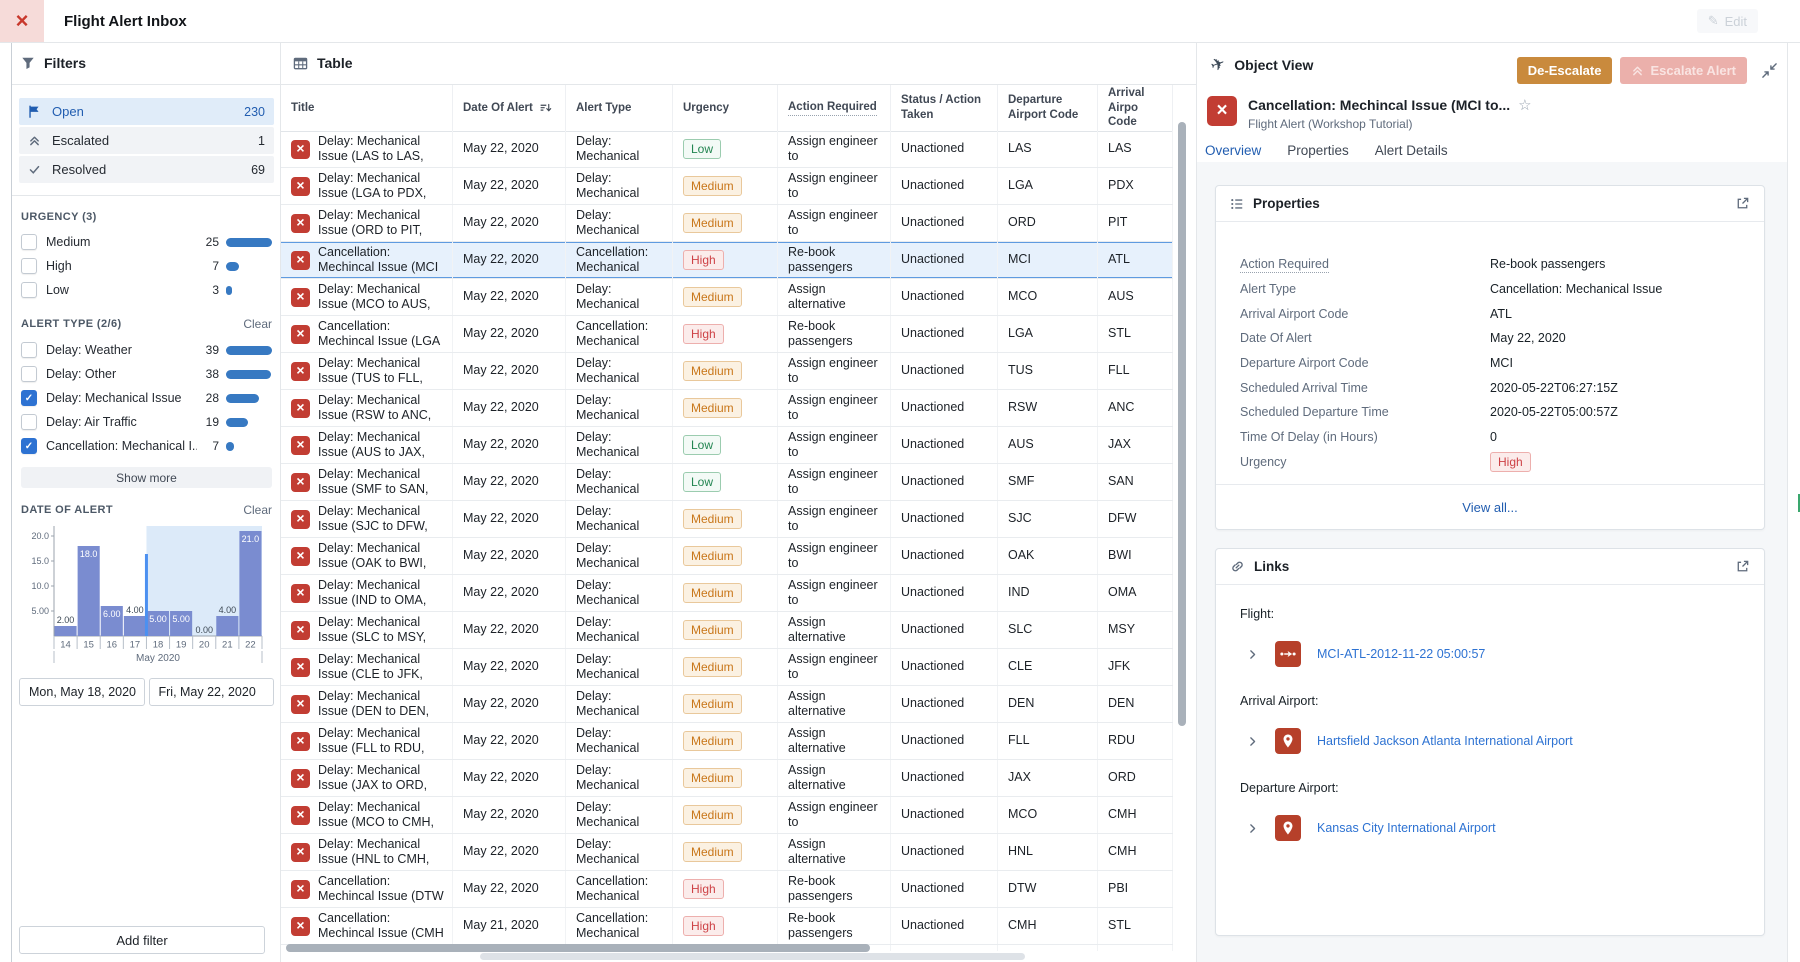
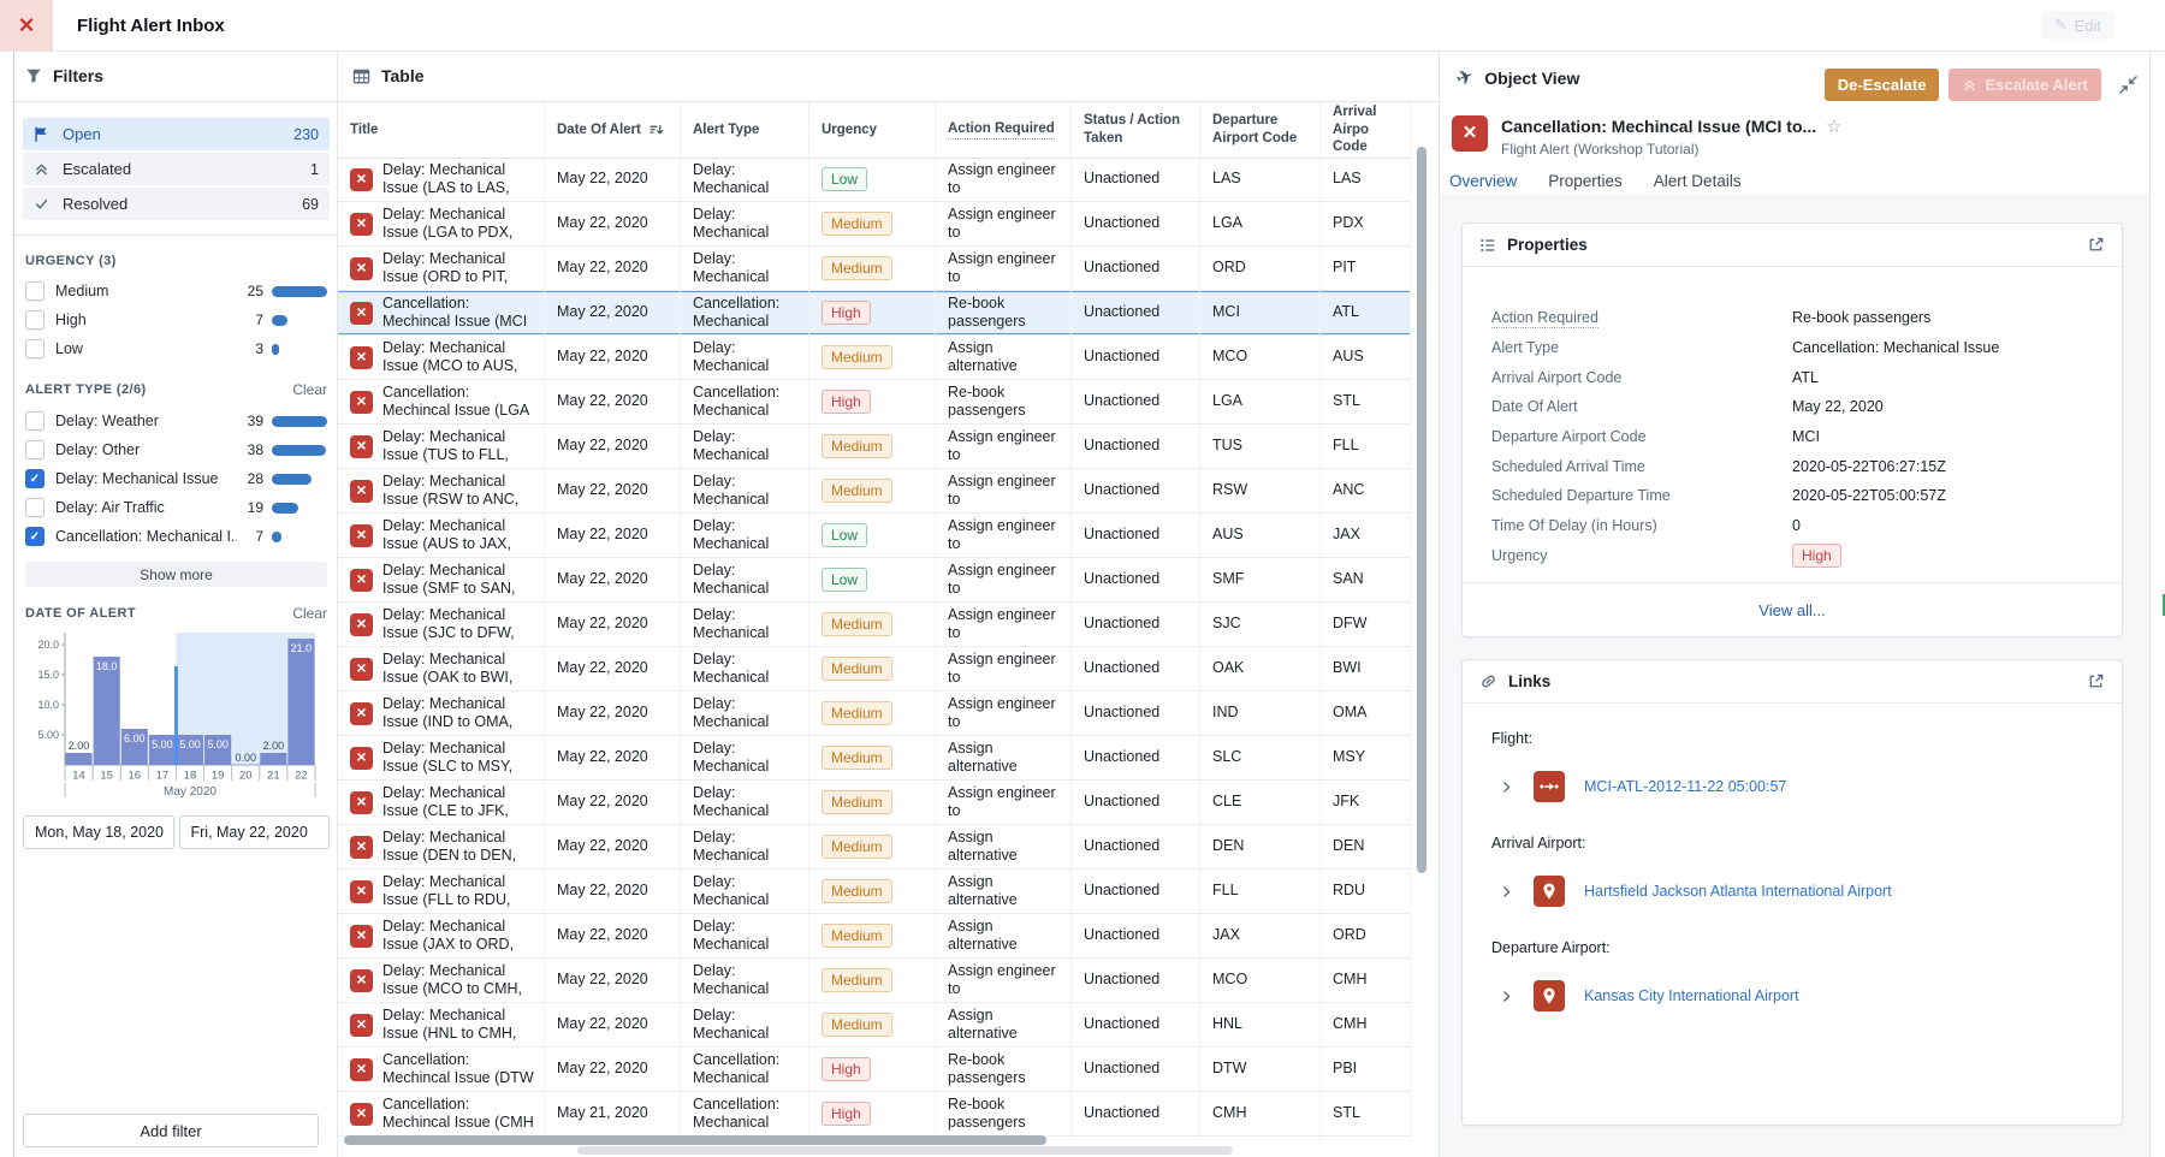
17: 4.00 -> 5.00
21: 4.00 -> 2.00
